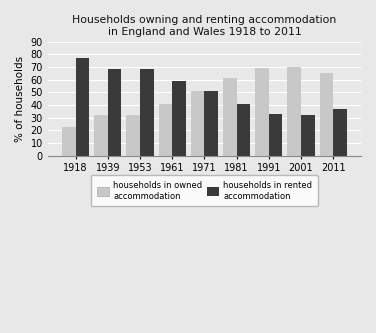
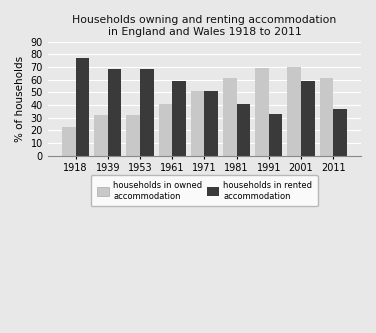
households in rented accommodation/2001: 32 -> 59
households in owned accommodation/2011: 65 -> 61
